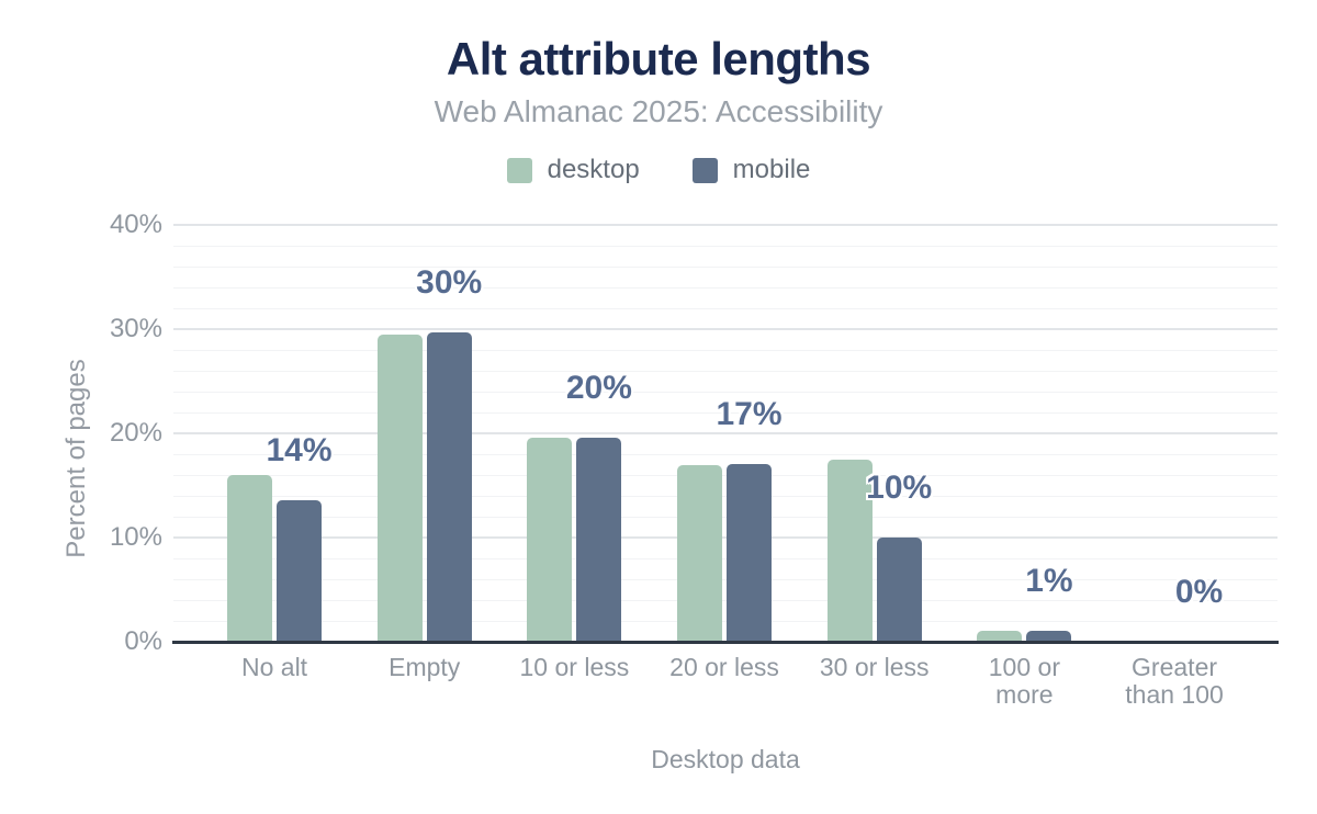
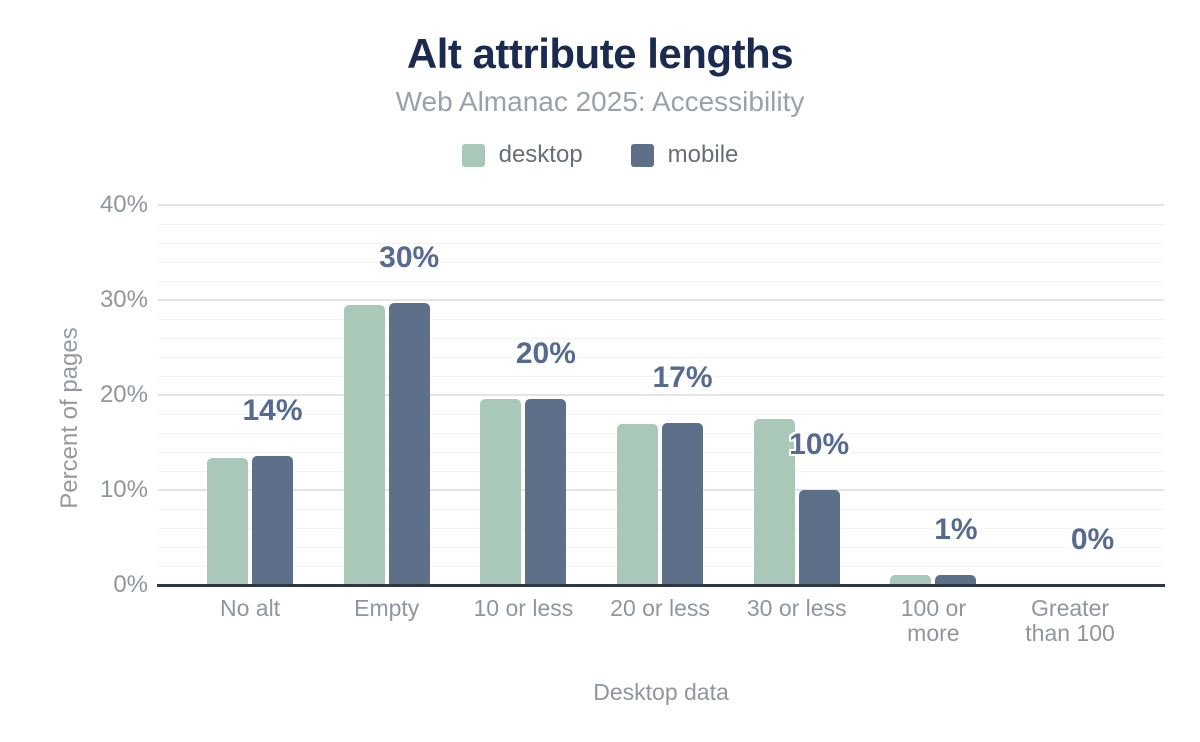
desktop/No alt: 16% -> 13%
